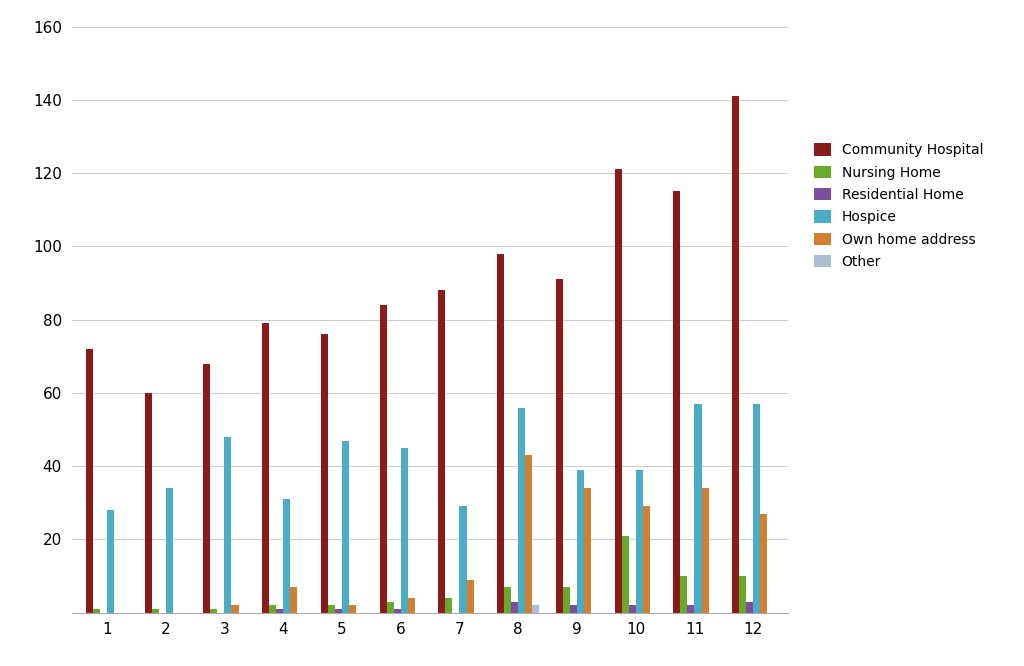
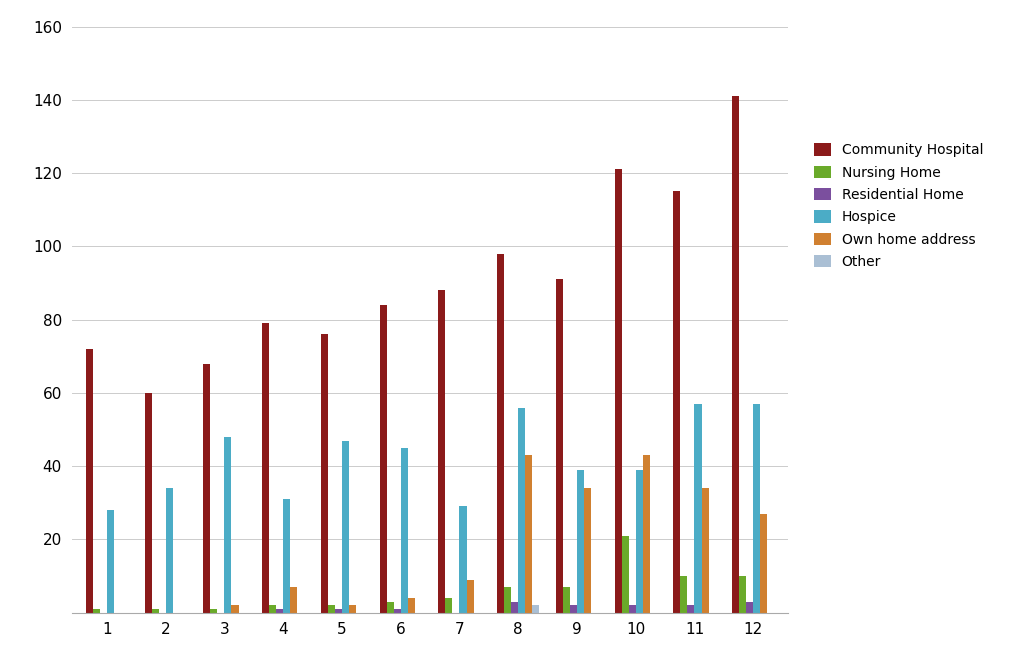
Own home address/10: 29 -> 43
